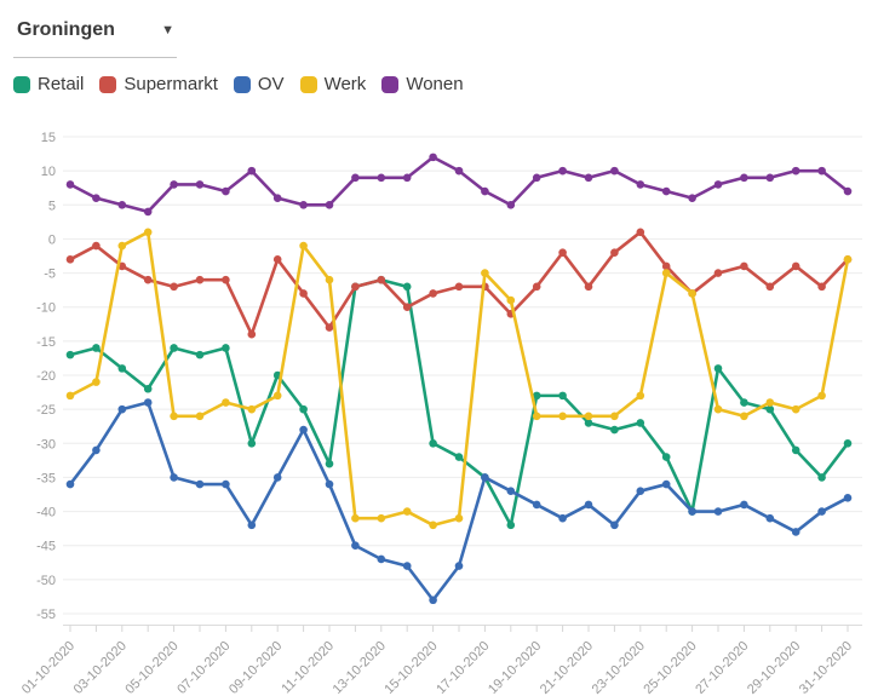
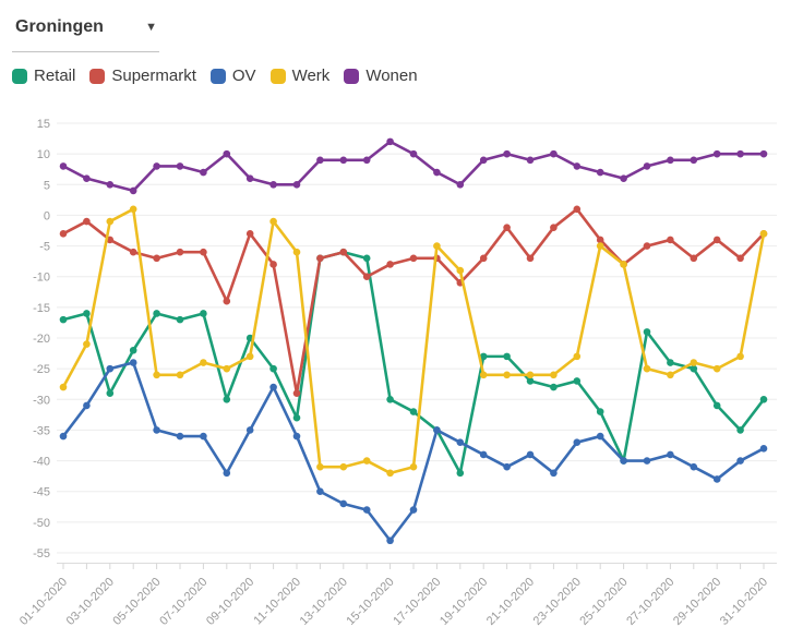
Werk/01-10-2020: -23 -> -28
Retail/03-10-2020: -19 -> -29
Supermarkt/11-10-2020: -13 -> -29
Wonen/31-10-2020: 7 -> 10
